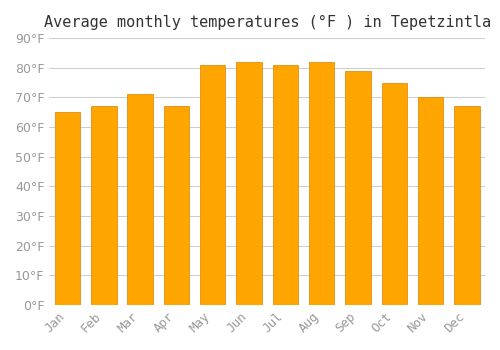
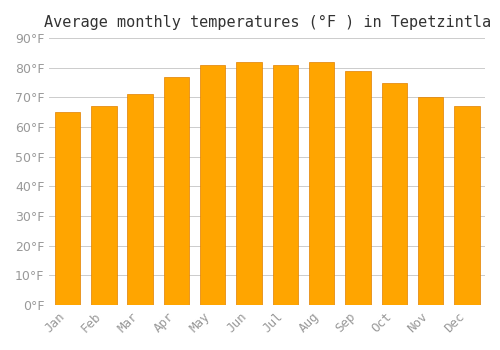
Apr: 67°F -> 77°F
